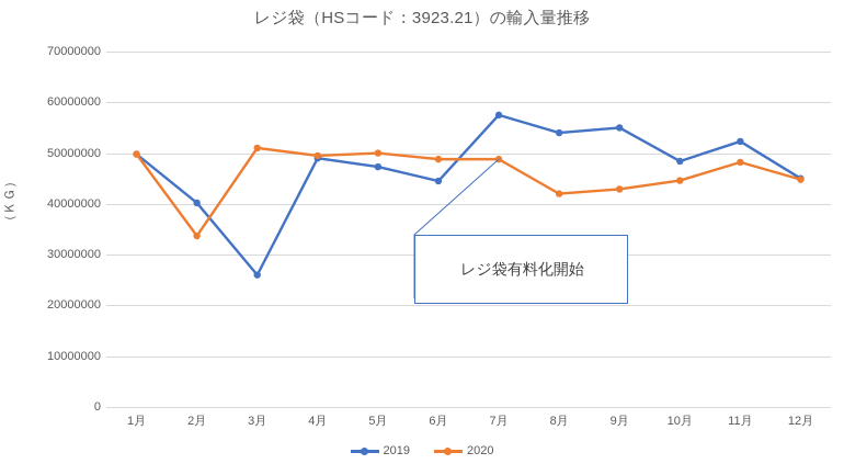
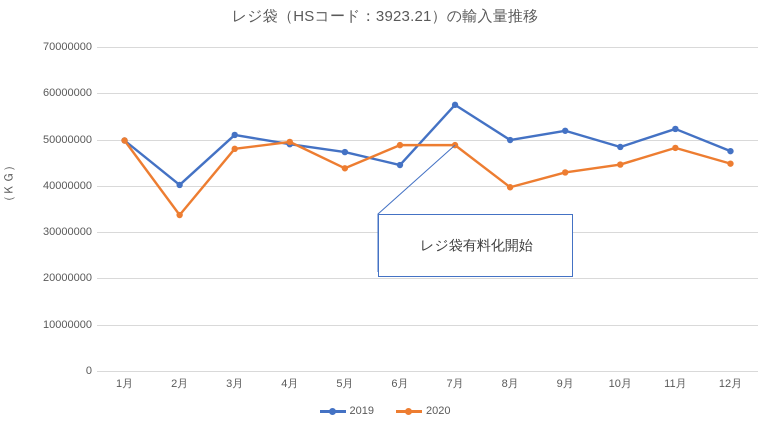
2019/3月: 26000000 -> 51000000
2020/3月: 51000000 -> 48000000
2020/5月: 50000000 -> 44000000
2019/8月: 54000000 -> 50000000
2020/8月: 42000000 -> 40000000
2019/9月: 55000000 -> 52000000
2019/12月: 45000000 -> 48000000
